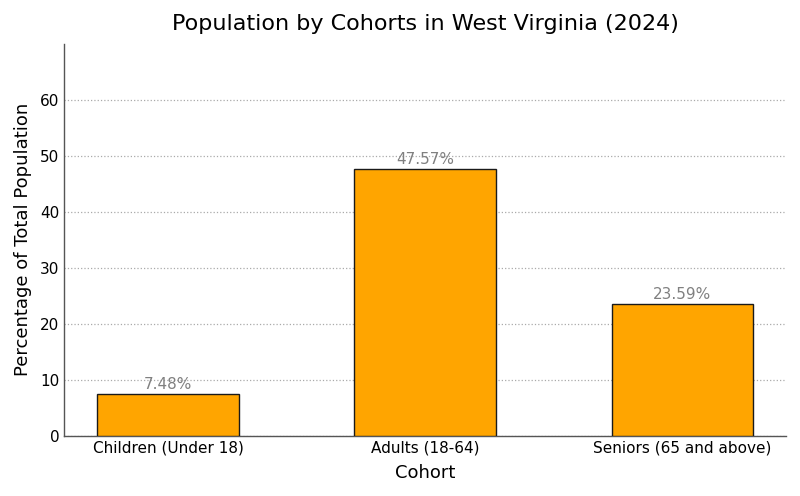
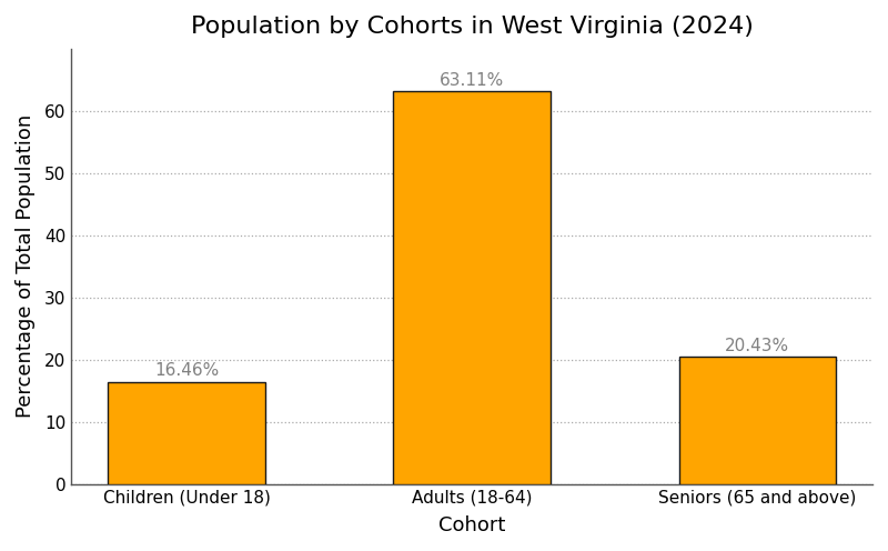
Children (Under 18): 7.48% -> 16.46%
Adults (18-64): 47.57% -> 63.11%
Seniors (65 and above): 23.59% -> 20.43%
